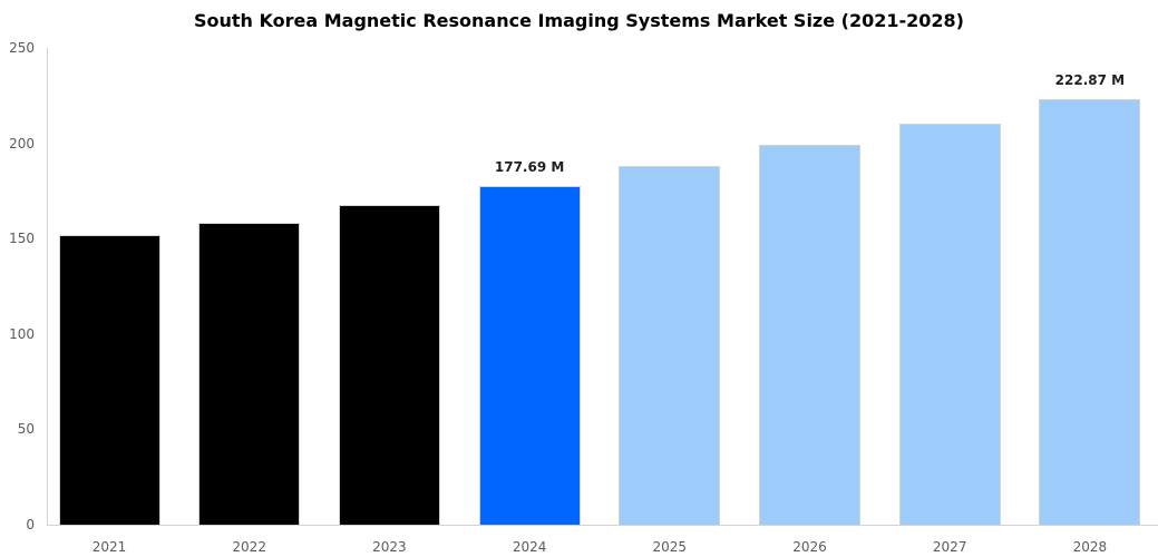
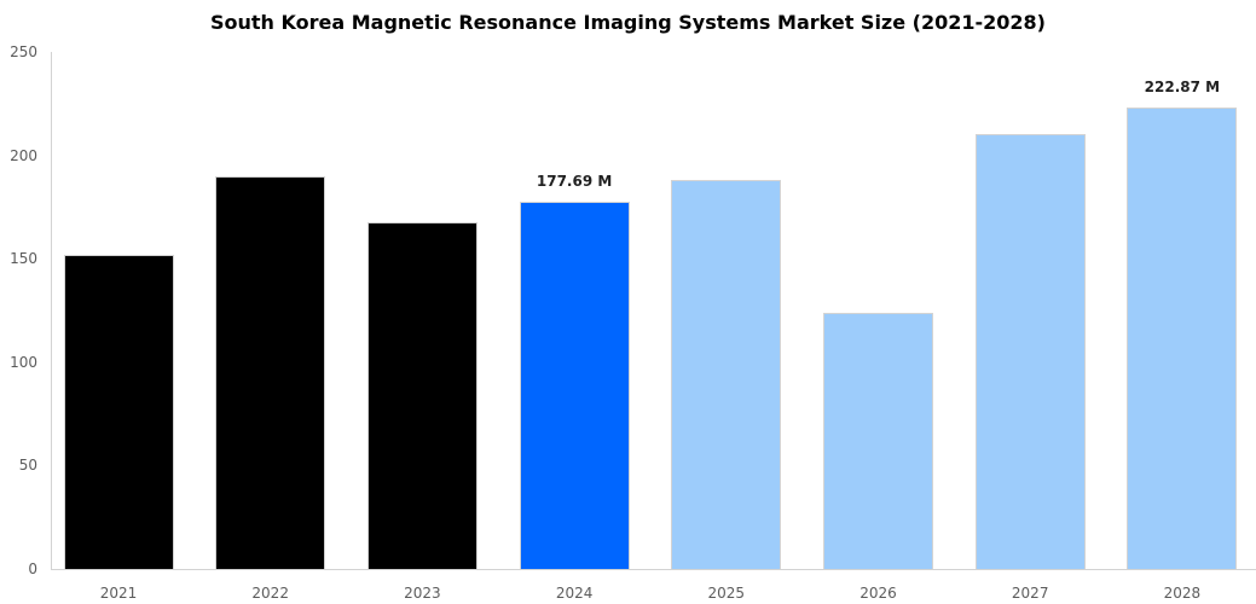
2022: 158 -> 190
2026: 199 -> 124
